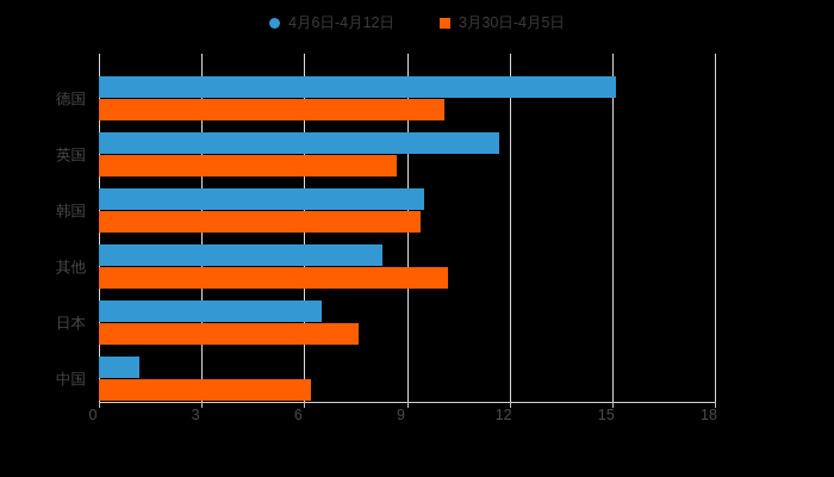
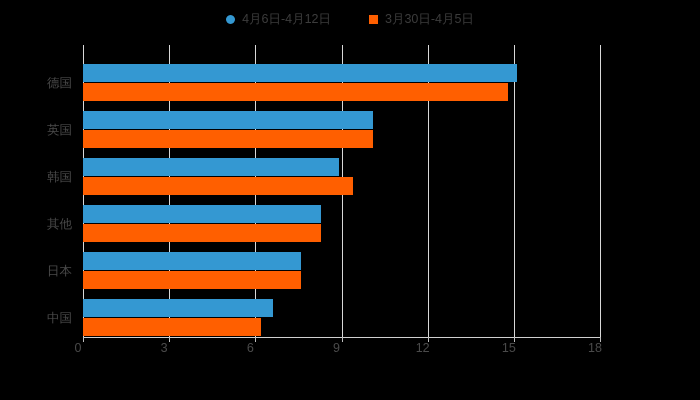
3月30日-4月5日/德国: 10.1 -> 14.8
4月6日-4月12日/英国: 11.7 -> 10.1
3月30日-4月5日/英国: 8.7 -> 10.1
4月6日-4月12日/韩国: 9.5 -> 8.9
3月30日-4月5日/其他: 10.2 -> 8.3
4月6日-4月12日/日本: 6.5 -> 7.6
4月6日-4月12日/中国: 1.2 -> 6.6
